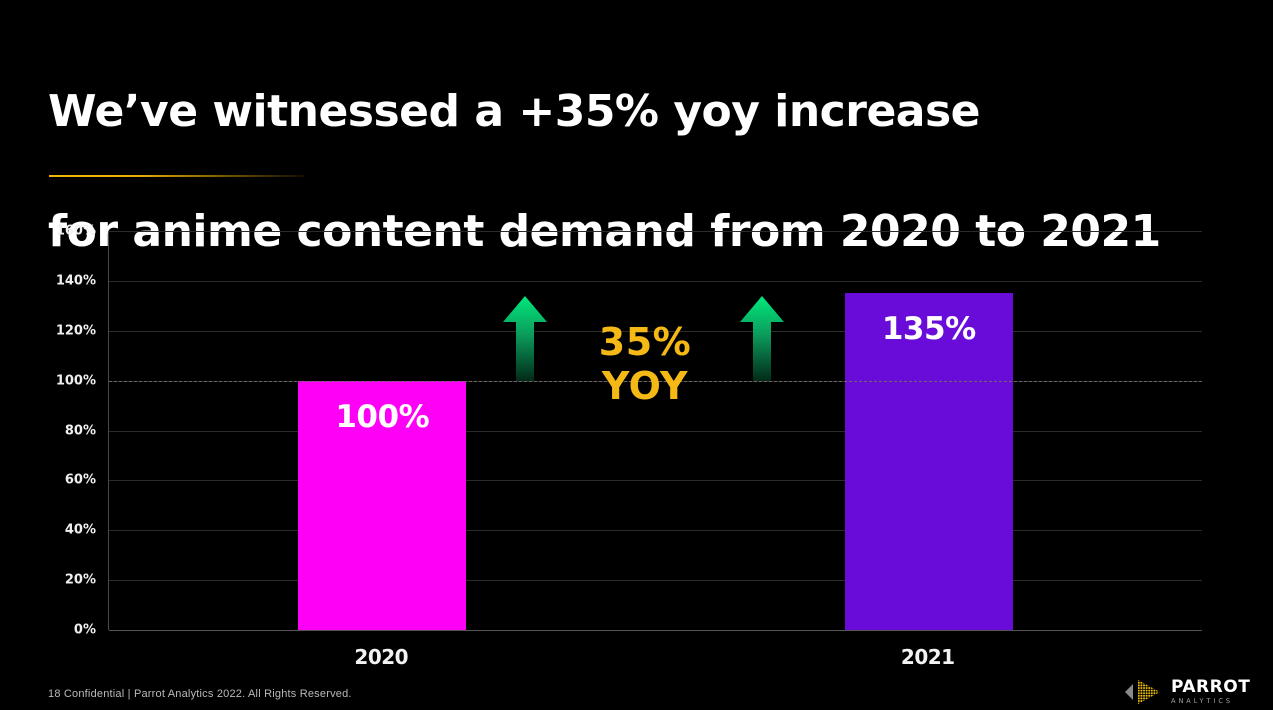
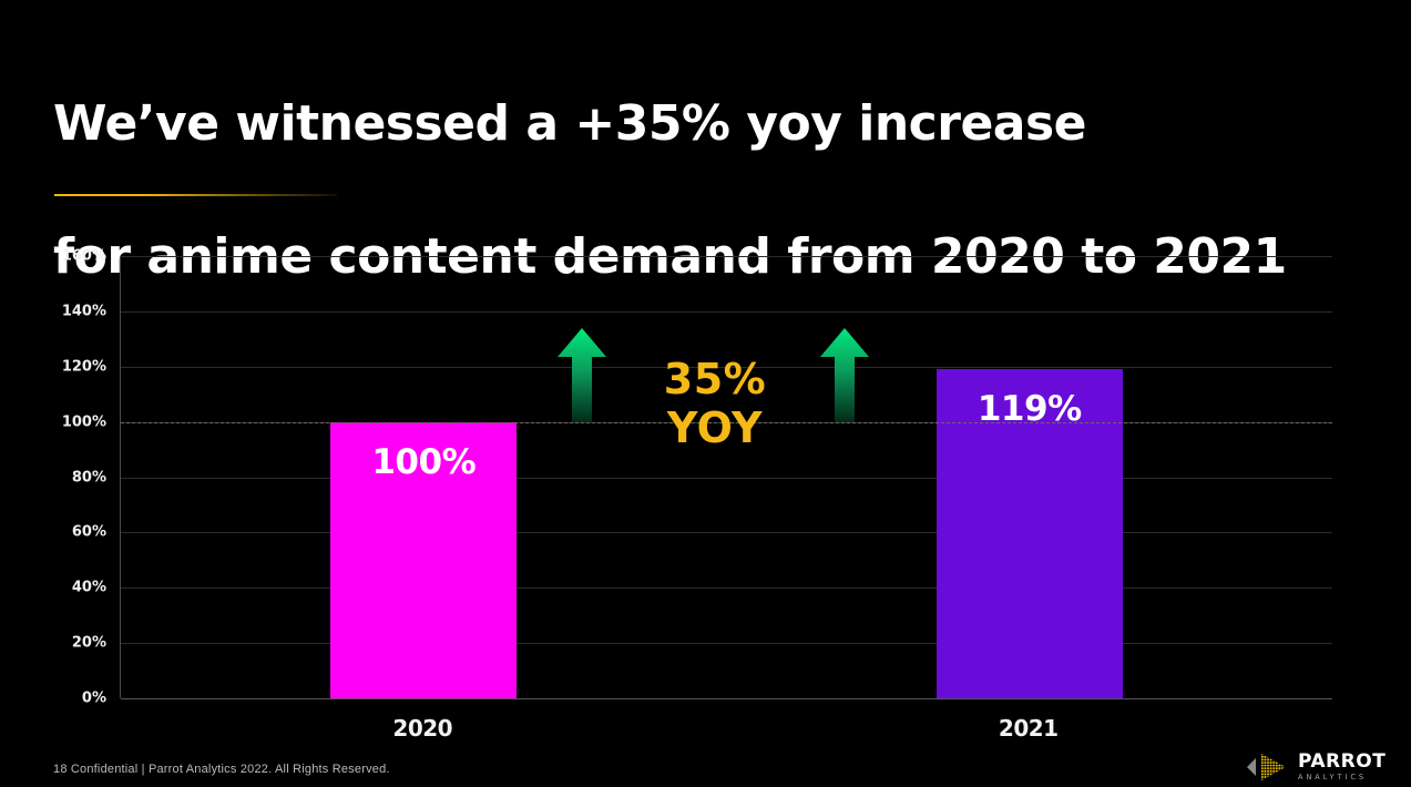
2021: 135% -> 119%
